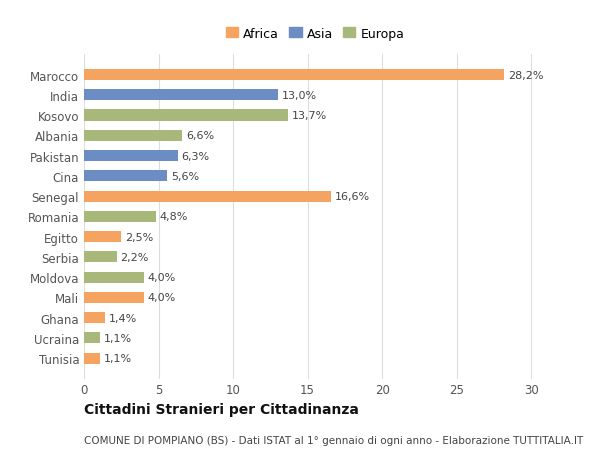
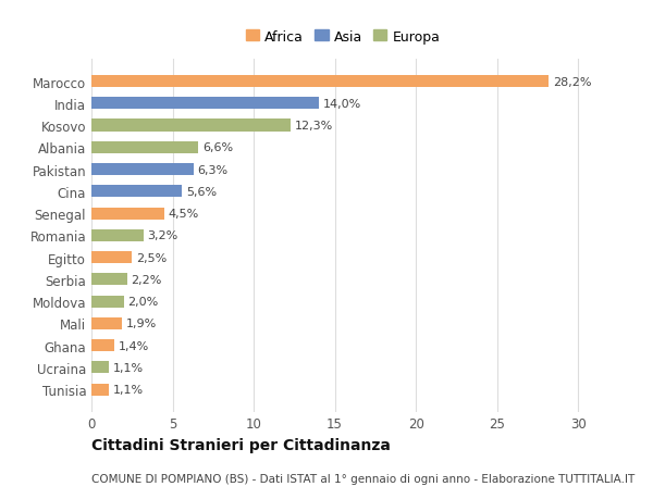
India: 13,0% -> 14,0%
Kosovo: 13,7% -> 12,3%
Senegal: 16,6% -> 4,5%
Romania: 4,8% -> 3,2%
Moldova: 4,0% -> 2,0%
Mali: 4,0% -> 1,9%
